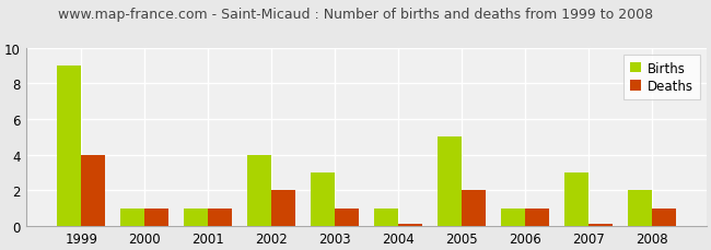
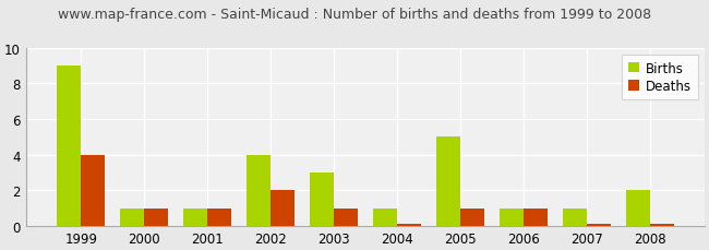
Deaths/2005: 2.0 -> 1.0
Births/2007: 3 -> 1
Deaths/2008: 1.0 -> 0.1
